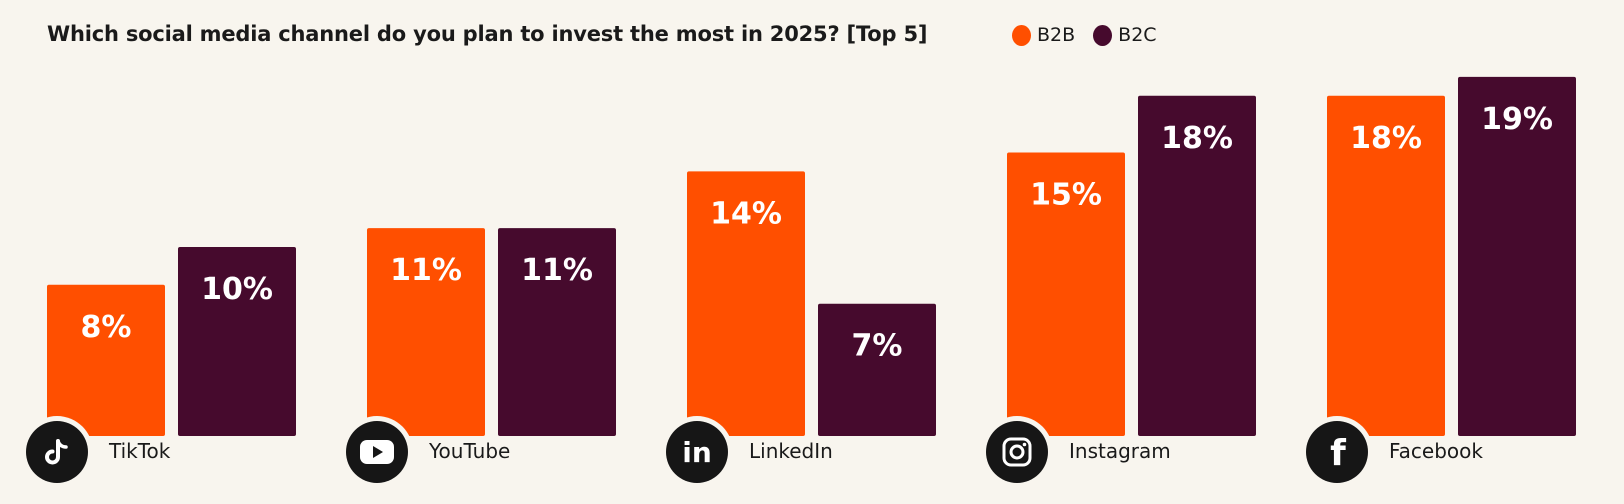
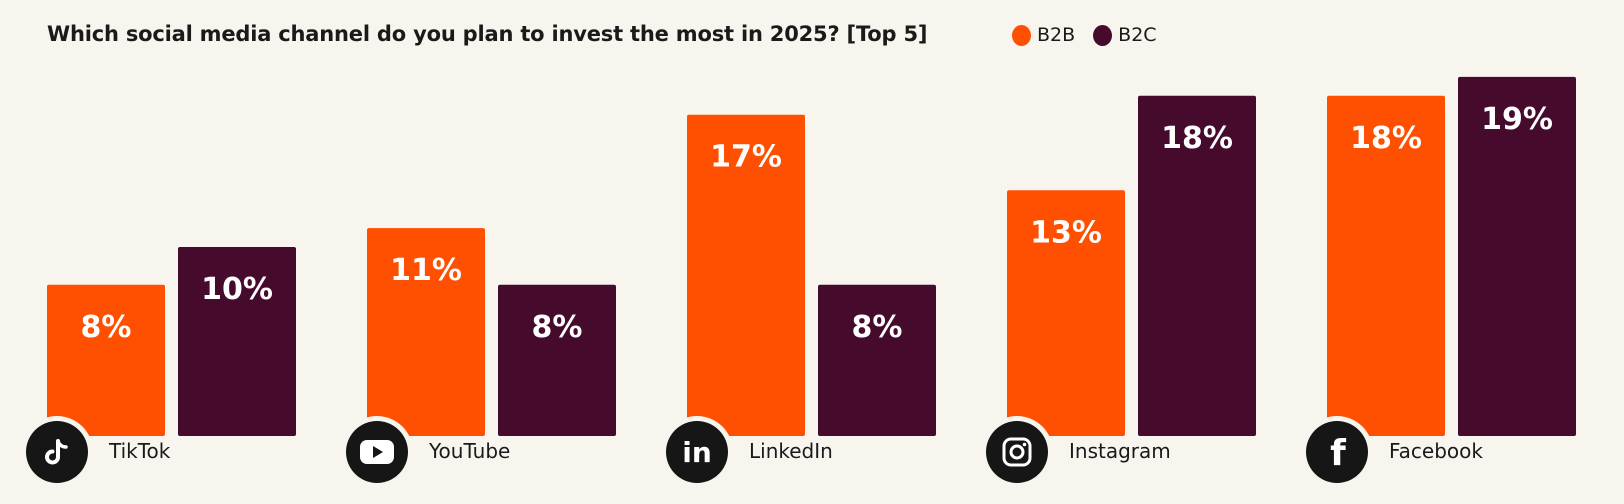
B2C/YouTube: 11% -> 8%
B2B/LinkedIn: 14% -> 17%
B2C/LinkedIn: 7% -> 8%
B2B/Instagram: 15% -> 13%
